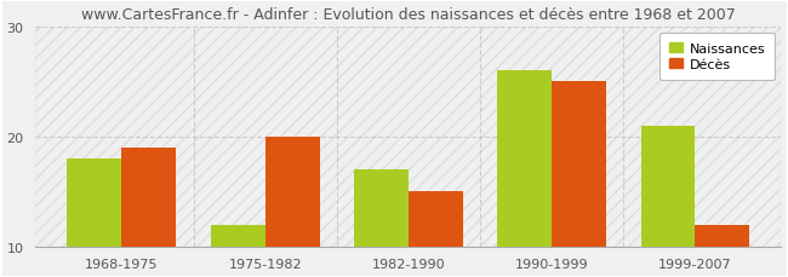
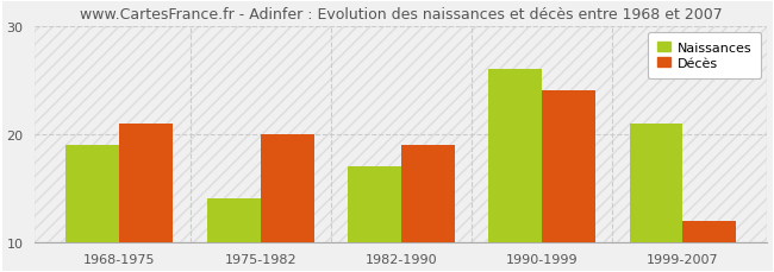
Naissances/1968-1975: 18 -> 19
Décès/1968-1975: 19 -> 21
Naissances/1975-1982: 12 -> 14
Décès/1982-1990: 15 -> 19
Décès/1990-1999: 25 -> 24
